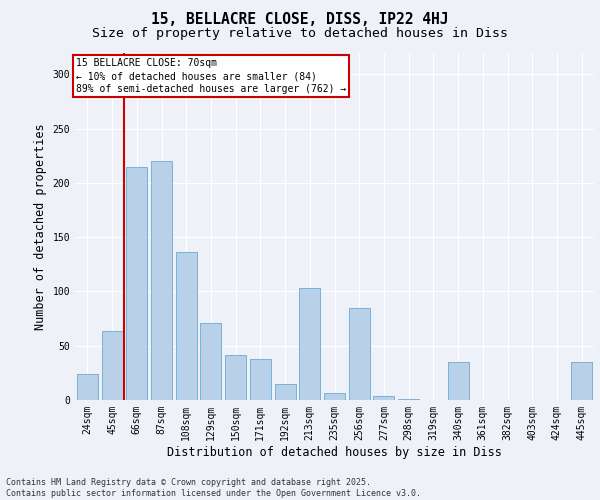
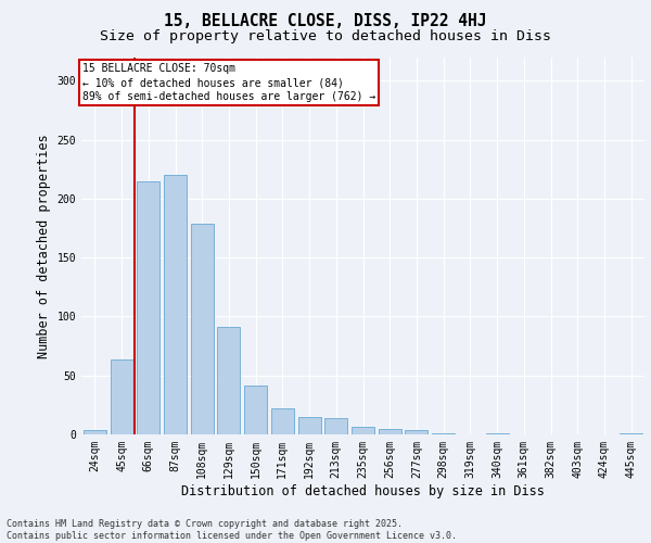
24sqm: 24 -> 4
108sqm: 136 -> 179
129sqm: 71 -> 91
171sqm: 38 -> 22
213sqm: 103 -> 14
256sqm: 85 -> 5
340sqm: 35 -> 1
445sqm: 35 -> 1
